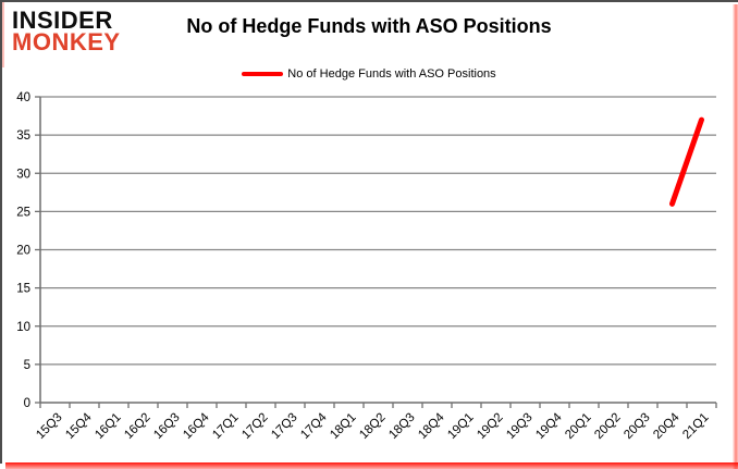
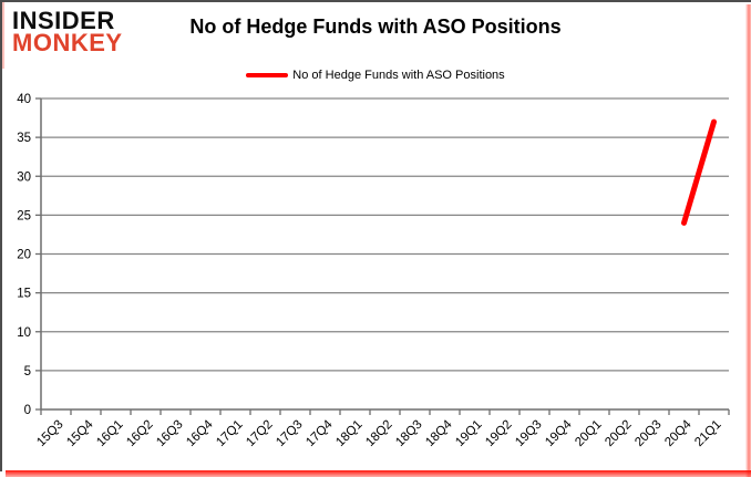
20Q4: 26 -> 24
